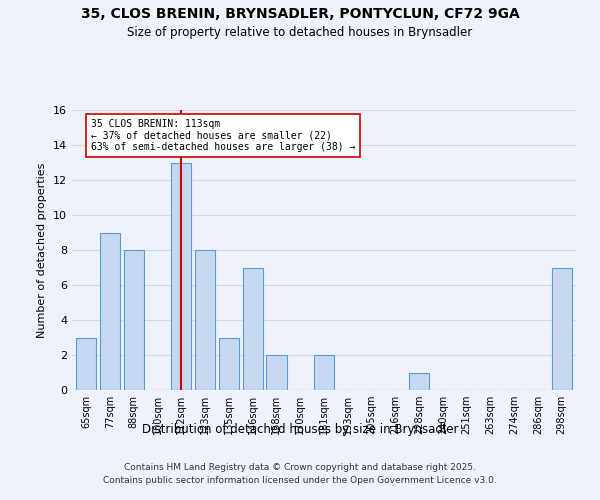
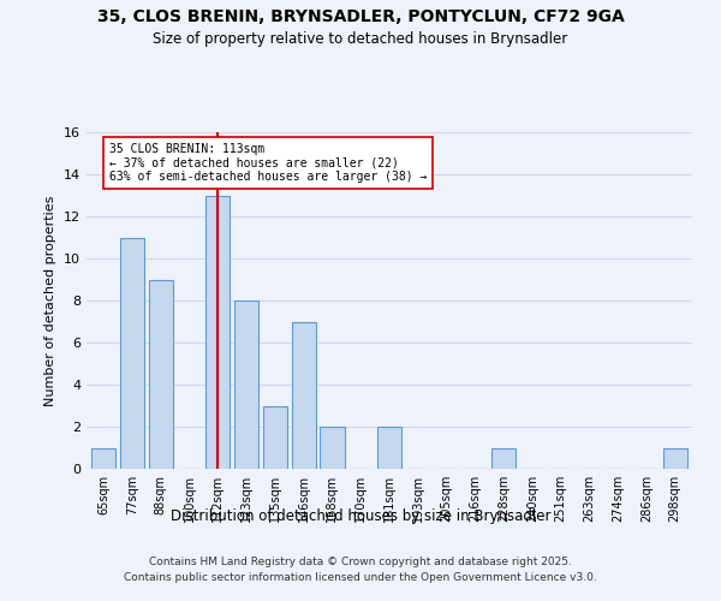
65sqm: 3 -> 1
77sqm: 9 -> 11
88sqm: 8 -> 9
298sqm: 7 -> 1
